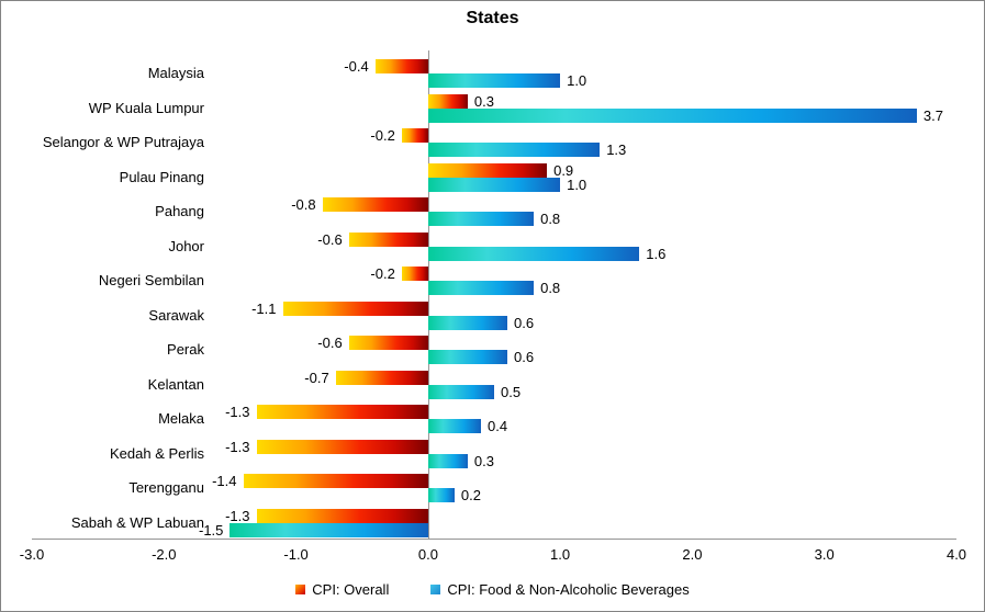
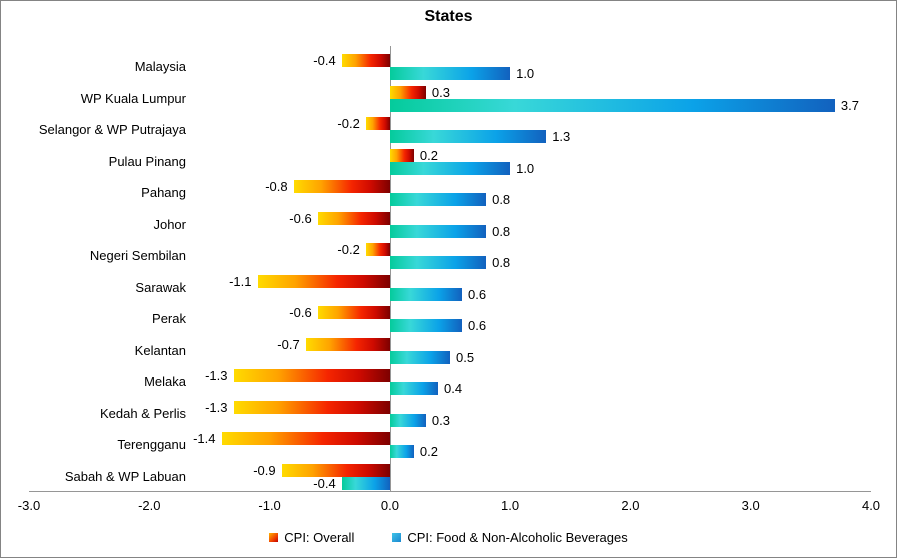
CPI: Overall/Pulau Pinang: 0.9 -> 0.2
CPI: Food & Non-Alcoholic Beverages/Johor: 1.6 -> 0.8
CPI: Overall/Sabah & WP Labuan: -1.3 -> -0.9
CPI: Food & Non-Alcoholic Beverages/Sabah & WP Labuan: -1.5 -> -0.4
